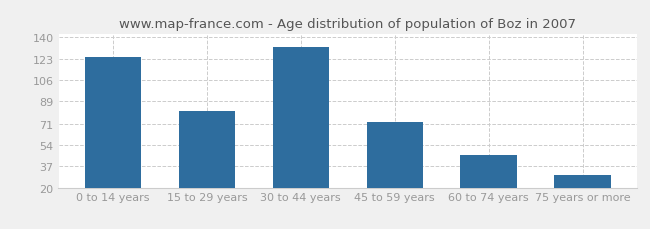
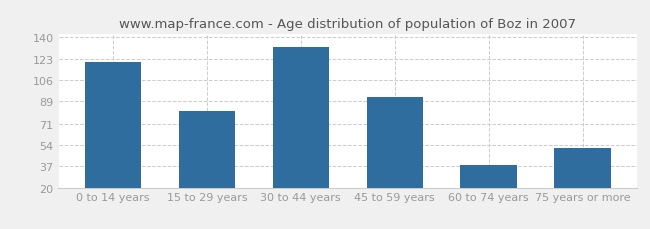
0 to 14 years: 124 -> 120
45 to 59 years: 72 -> 92
60 to 74 years: 46 -> 38
75 years or more: 30 -> 52
